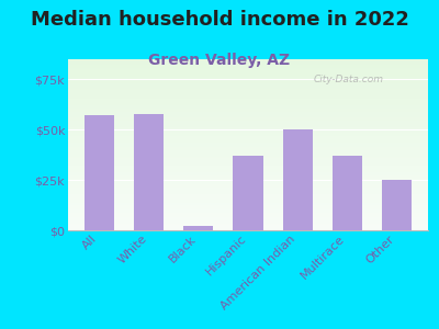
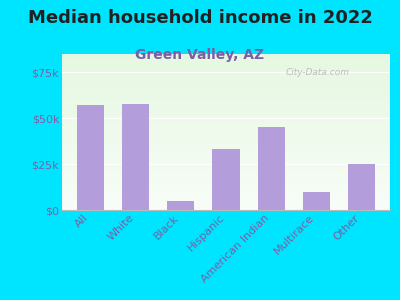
Black: $2k -> $5k
Hispanic: $37k -> $33k
American Indian: $50k -> $45k
Multirace: $37k -> $10k
